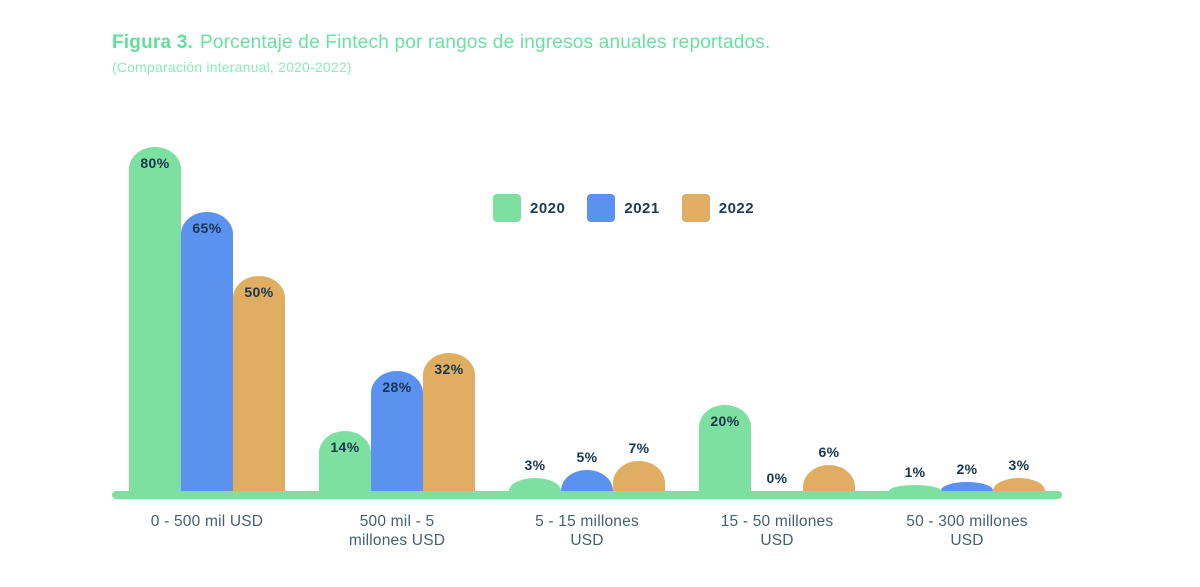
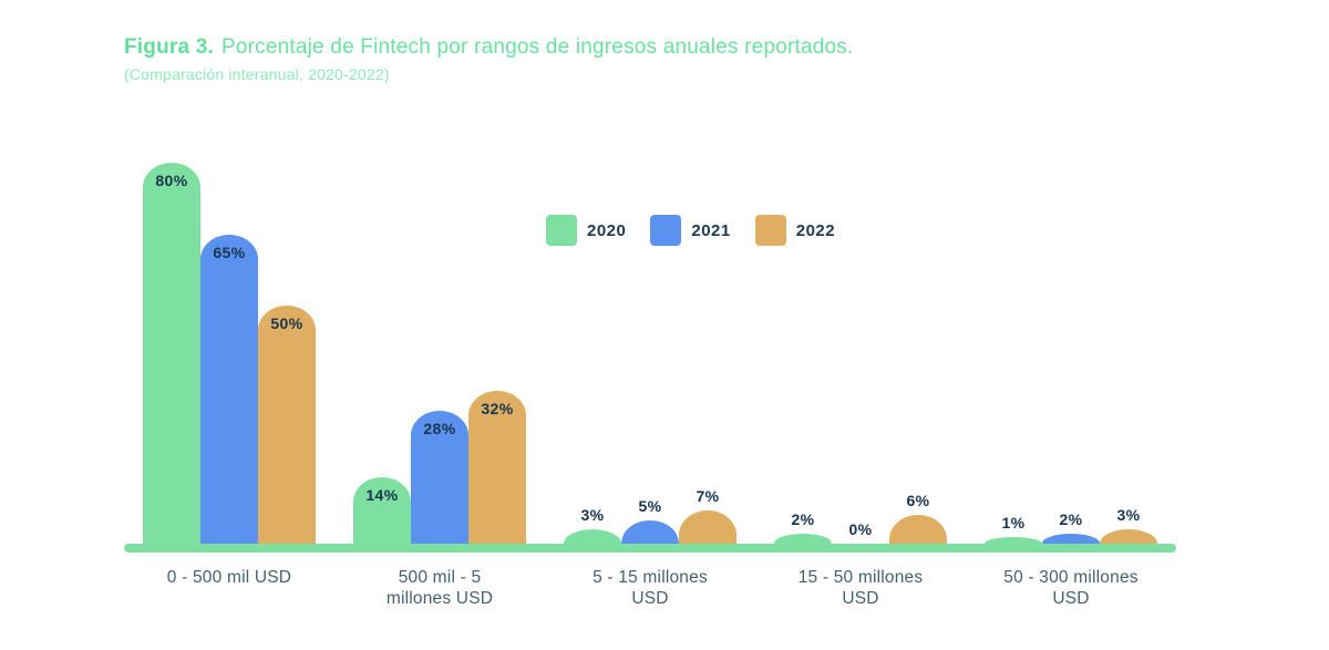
2020/15 - 50 millones USD: 20% -> 2%
